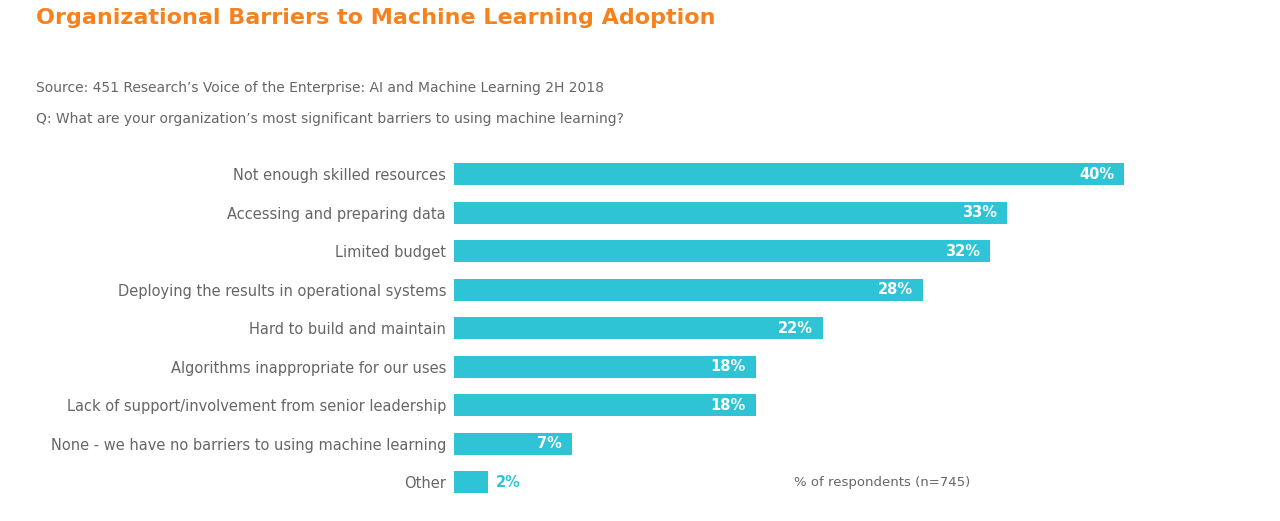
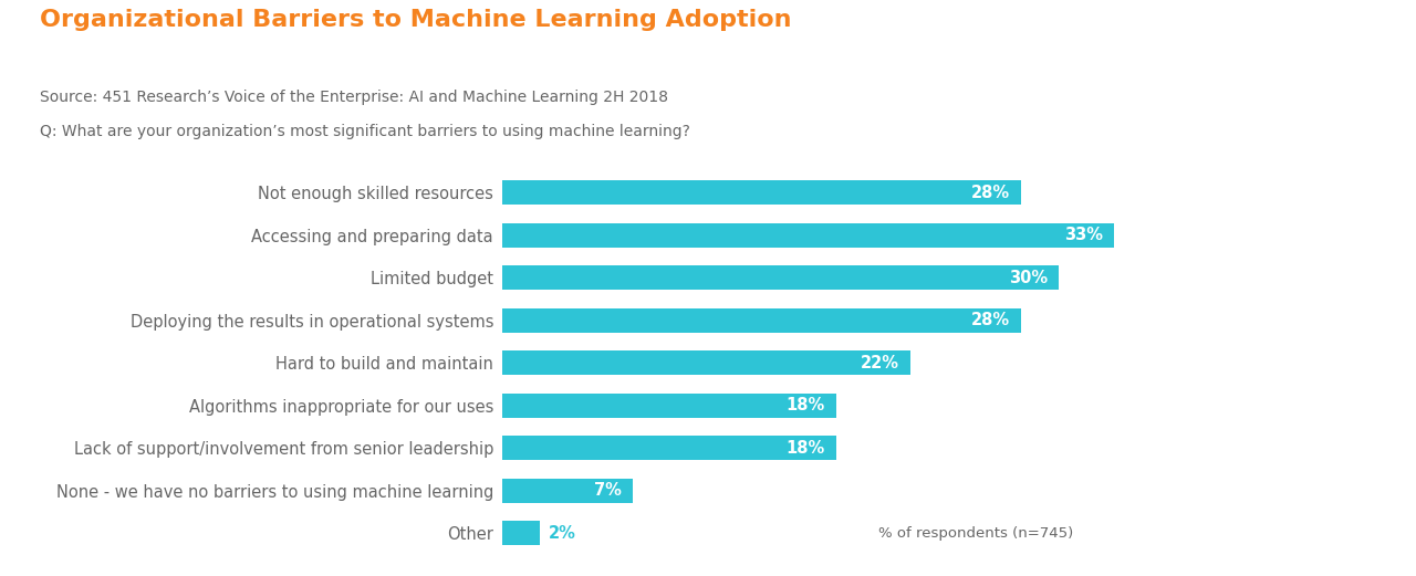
Not enough skilled resources: 40% -> 28%
Limited budget: 32% -> 30%
